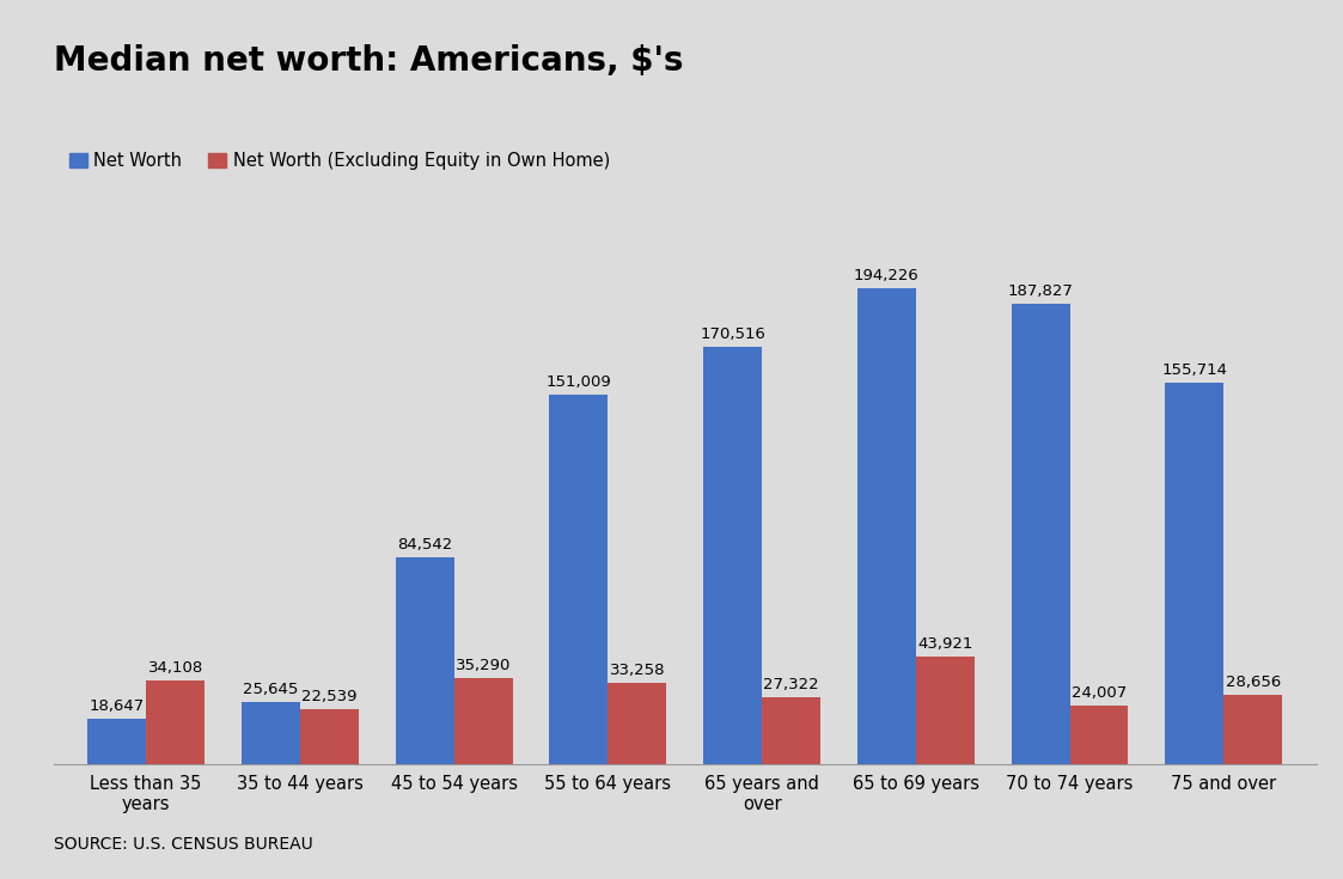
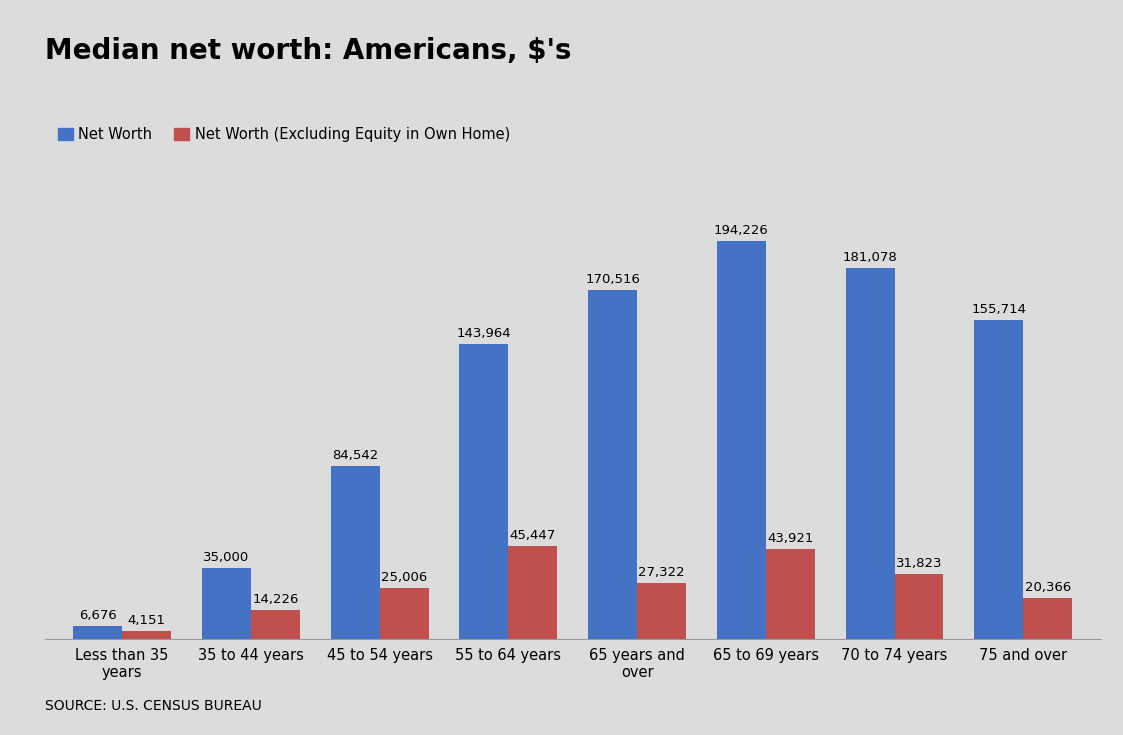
Net Worth/Less than 35 years: 18,647 -> 6,676
Net Worth (Excluding Equity in Own Home)/Less than 35 years: 34,108 -> 4,151
Net Worth/35 to 44 years: 25,645 -> 35,000
Net Worth (Excluding Equity in Own Home)/35 to 44 years: 22,539 -> 14,226
Net Worth (Excluding Equity in Own Home)/45 to 54 years: 35,290 -> 25,006
Net Worth/55 to 64 years: 151,009 -> 143,964
Net Worth (Excluding Equity in Own Home)/55 to 64 years: 33,258 -> 45,447
Net Worth/70 to 74 years: 187,827 -> 181,078
Net Worth (Excluding Equity in Own Home)/70 to 74 years: 24,007 -> 31,823
Net Worth (Excluding Equity in Own Home)/75 and over: 28,656 -> 20,366
